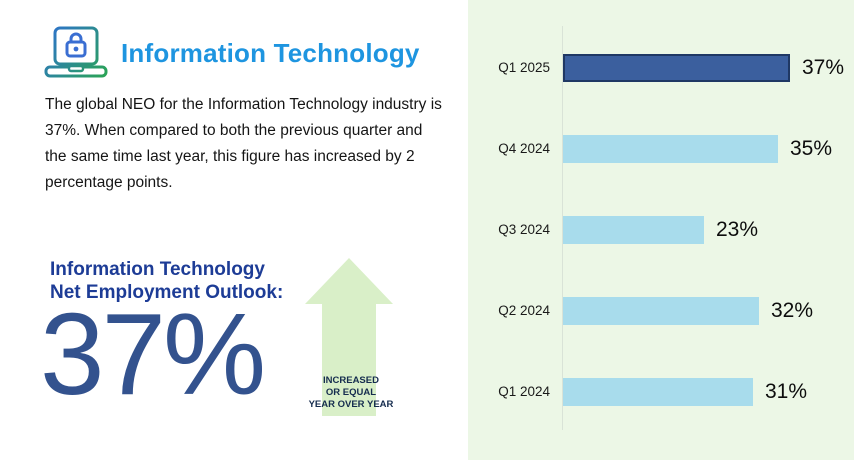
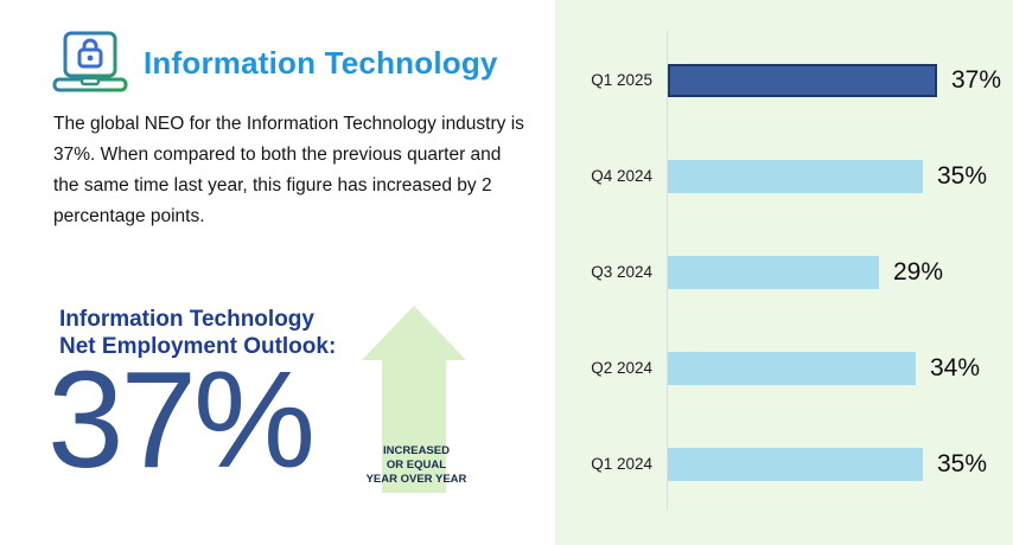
Q3 2024: 23% -> 29%
Q2 2024: 32% -> 34%
Q1 2024: 31% -> 35%
